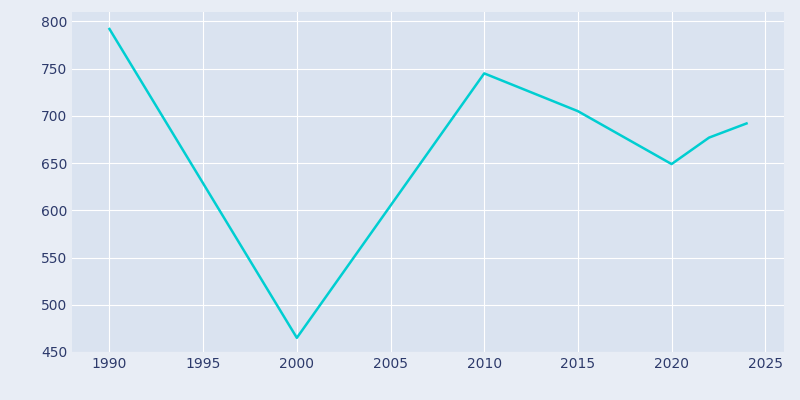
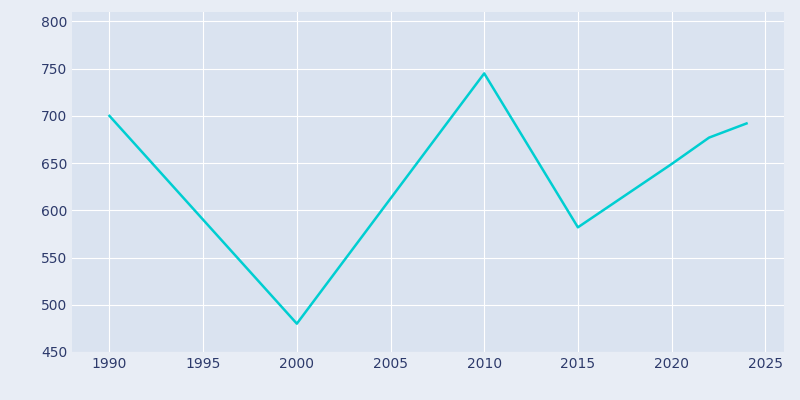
1990: 792 -> 700
2000: 465 -> 480
2015: 705 -> 582
